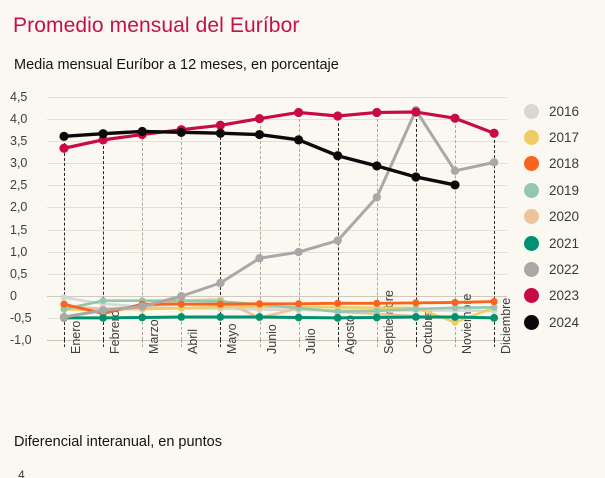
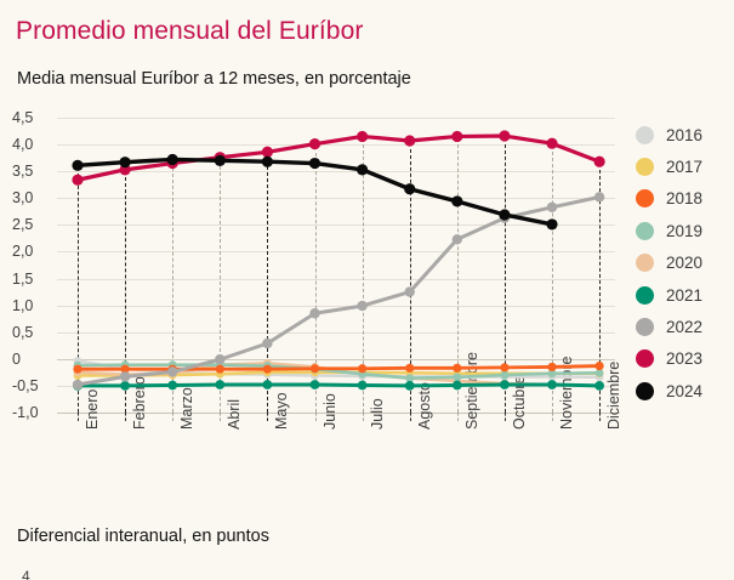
2019/Enero: -0,3 -> -0,1
2018/Febrero: -0,4 -> -0,2
2020/Junio: -0,5 -> -0,1
2022/Octubre: 4,2 -> 2,6
2017/Noviembre: -0,6 -> -0,3
